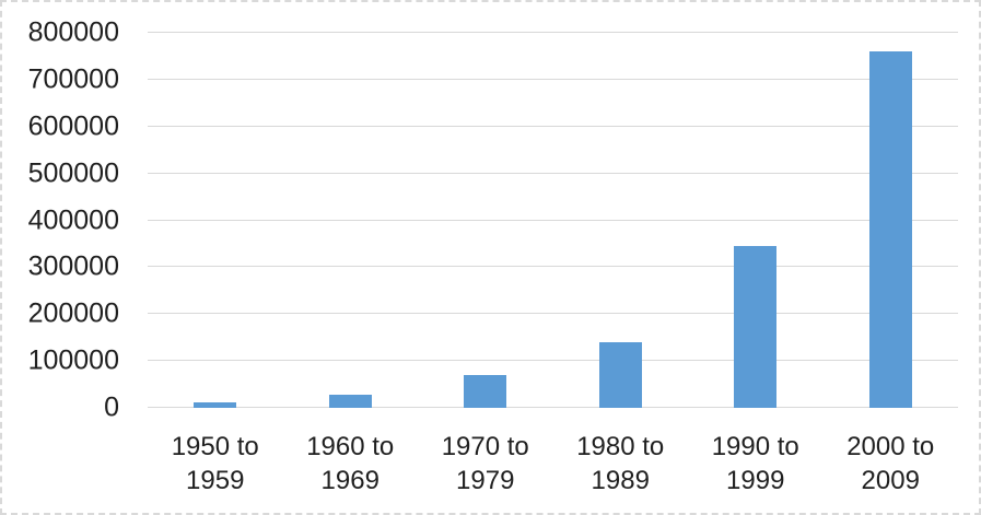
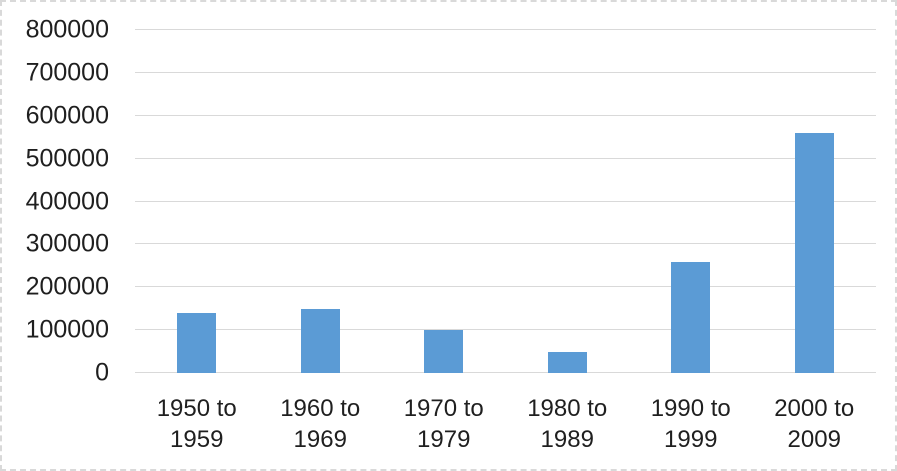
1950 to 1959: 10000 -> 140000
1960 to 1969: 30000 -> 150000
1970 to 1979: 70000 -> 100000
1980 to 1989: 140000 -> 50000
1990 to 1999: 340000 -> 260000
2000 to 2009: 760000 -> 560000
